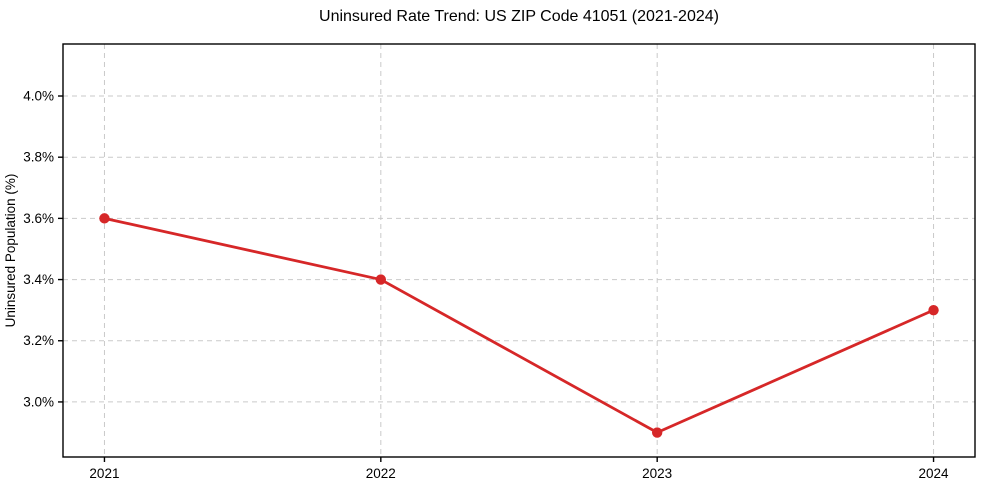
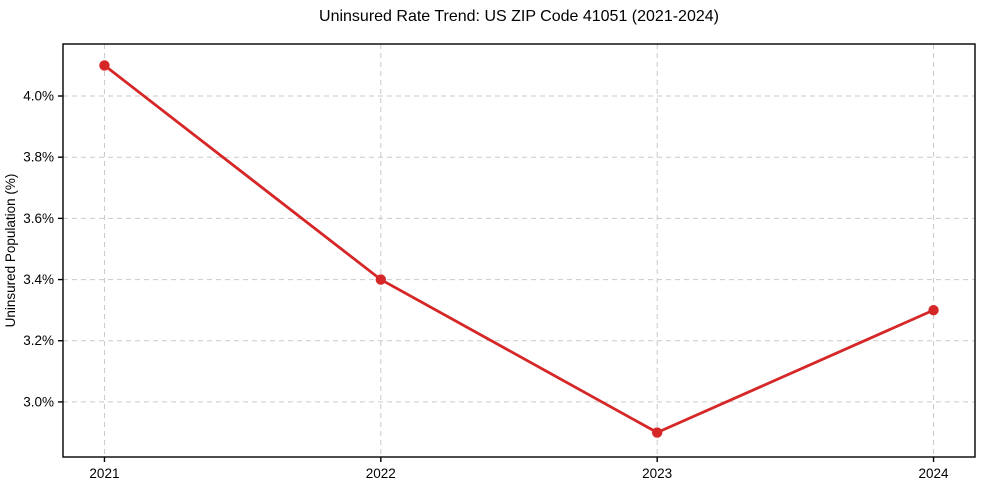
2021: 3.6% -> 4.1%
